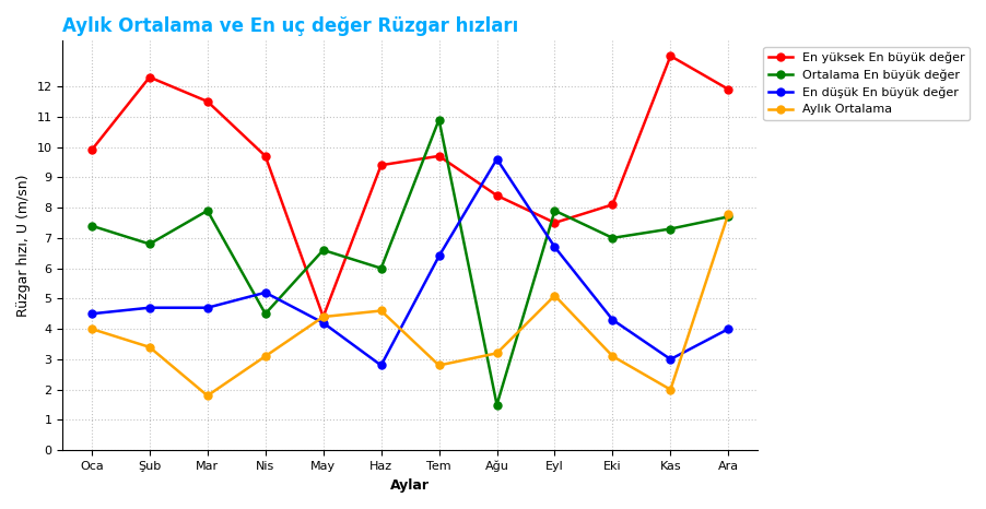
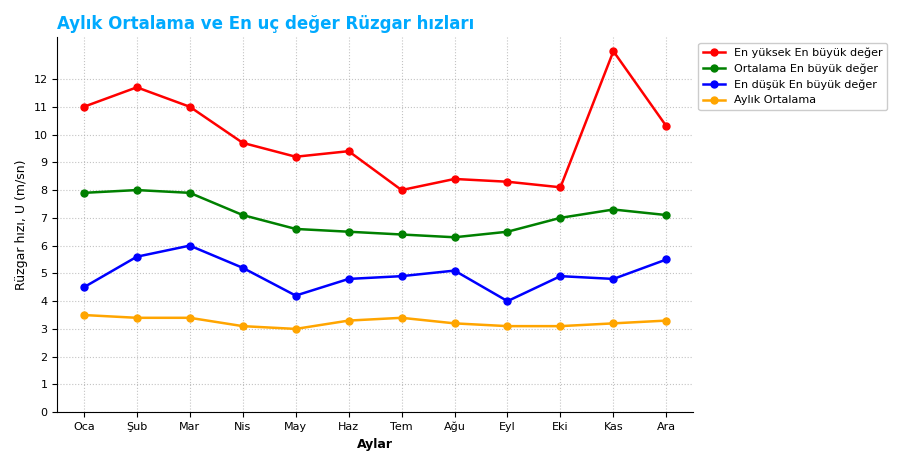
En yüksek En büyük değer/Oca: 9.9 -> 11.0
Ortalama En büyük değer/Oca: 7.4 -> 7.9
Aylık Ortalama/Oca: 4.0 -> 3.5
En yüksek En büyük değer/Şub: 12.3 -> 11.7
Ortalama En büyük değer/Şub: 6.8 -> 8.0
En düşük En büyük değer/Şub: 4.7 -> 5.6
En yüksek En büyük değer/Mar: 11.5 -> 11.0
En düşük En büyük değer/Mar: 4.7 -> 6.0
Aylık Ortalama/Mar: 1.8 -> 3.4
Ortalama En büyük değer/Nis: 4.5 -> 7.1
En yüksek En büyük değer/May: 4.4 -> 9.2
Aylık Ortalama/May: 4.4 -> 3.0
Ortalama En büyük değer/Haz: 6.0 -> 6.5
En düşük En büyük değer/Haz: 2.8 -> 4.8
Aylık Ortalama/Haz: 4.6 -> 3.3
En yüksek En büyük değer/Tem: 9.7 -> 8.0
Ortalama En büyük değer/Tem: 10.9 -> 6.4
En düşük En büyük değer/Tem: 6.4 -> 4.9
Aylık Ortalama/Tem: 2.8 -> 3.4
Ortalama En büyük değer/Ağu: 1.5 -> 6.3
En düşük En büyük değer/Ağu: 9.6 -> 5.1
En yüksek En büyük değer/Eyl: 7.5 -> 8.3
Ortalama En büyük değer/Eyl: 7.9 -> 6.5
En düşük En büyük değer/Eyl: 6.7 -> 4.0
Aylık Ortalama/Eyl: 5.1 -> 3.1
En düşük En büyük değer/Eki: 4.3 -> 4.9
En düşük En büyük değer/Kas: 3.0 -> 4.8
Aylık Ortalama/Kas: 2.0 -> 3.2
En yüksek En büyük değer/Ara: 11.9 -> 10.3
Ortalama En büyük değer/Ara: 7.7 -> 7.1
En düşük En büyük değer/Ara: 4.0 -> 5.5
Aylık Ortalama/Ara: 7.8 -> 3.3
